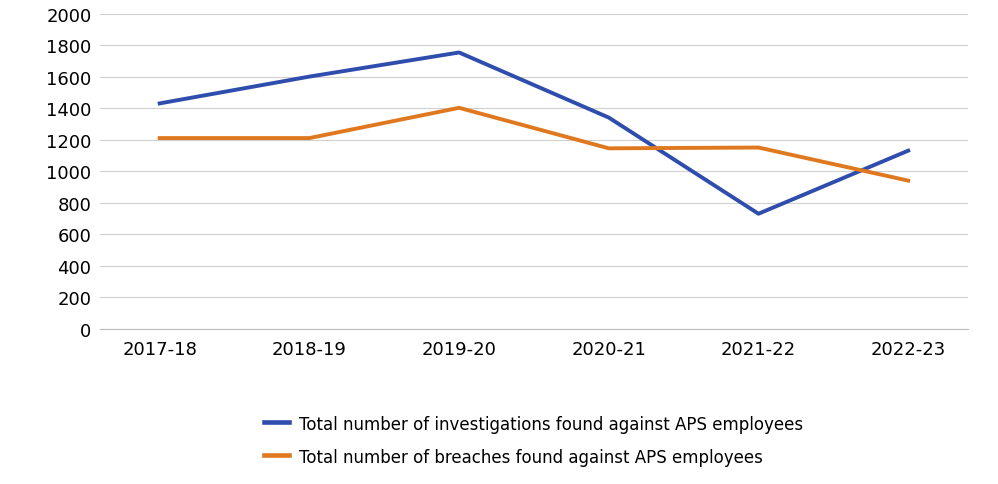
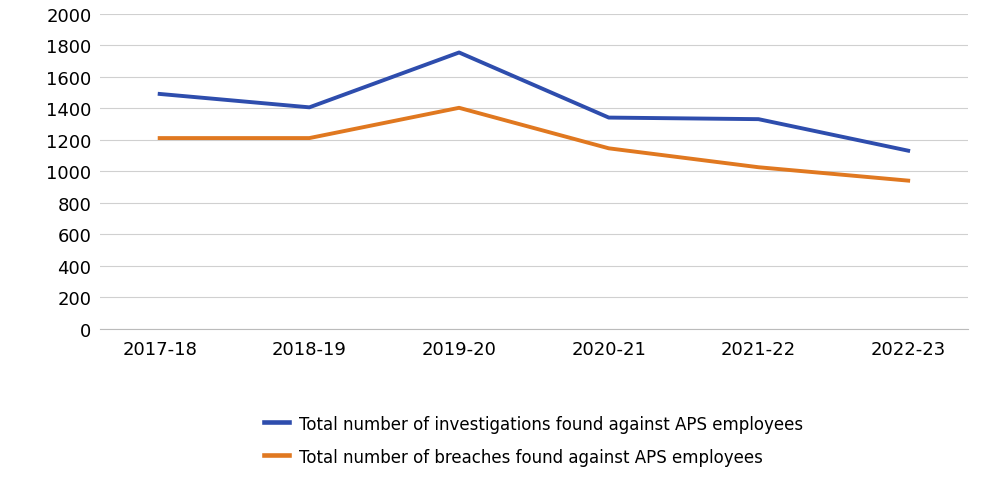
Total number of investigations found against APS employees/2017-18: 1430 -> 1490
Total number of investigations found against APS employees/2018-19: 1600 -> 1400
Total number of investigations found against APS employees/2021-22: 730 -> 1330
Total number of breaches found against APS employees/2021-22: 1150 -> 1020
